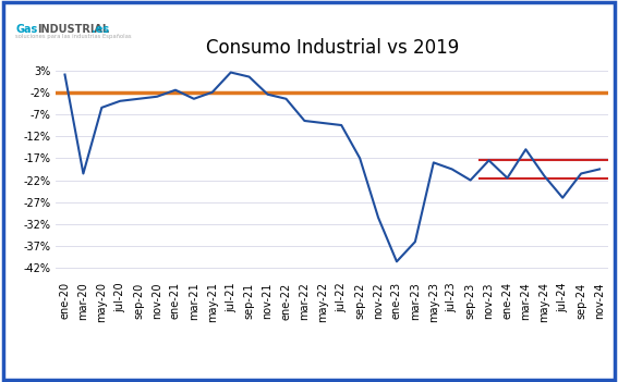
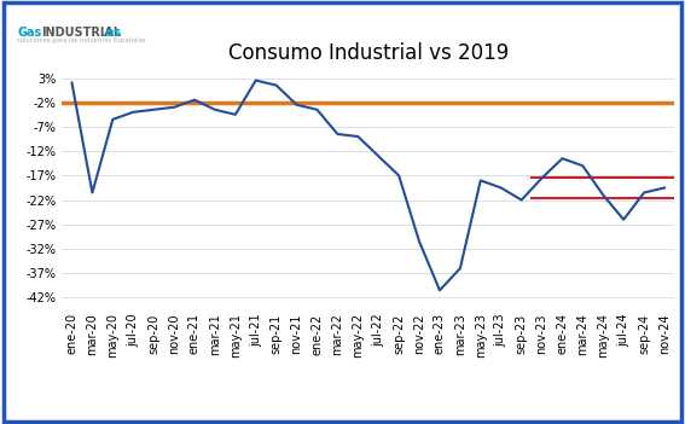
may-21: -2.0% -> -4.5%
jul-22: -9.5% -> -13.0%
ene-24: -21.5% -> -13.5%
